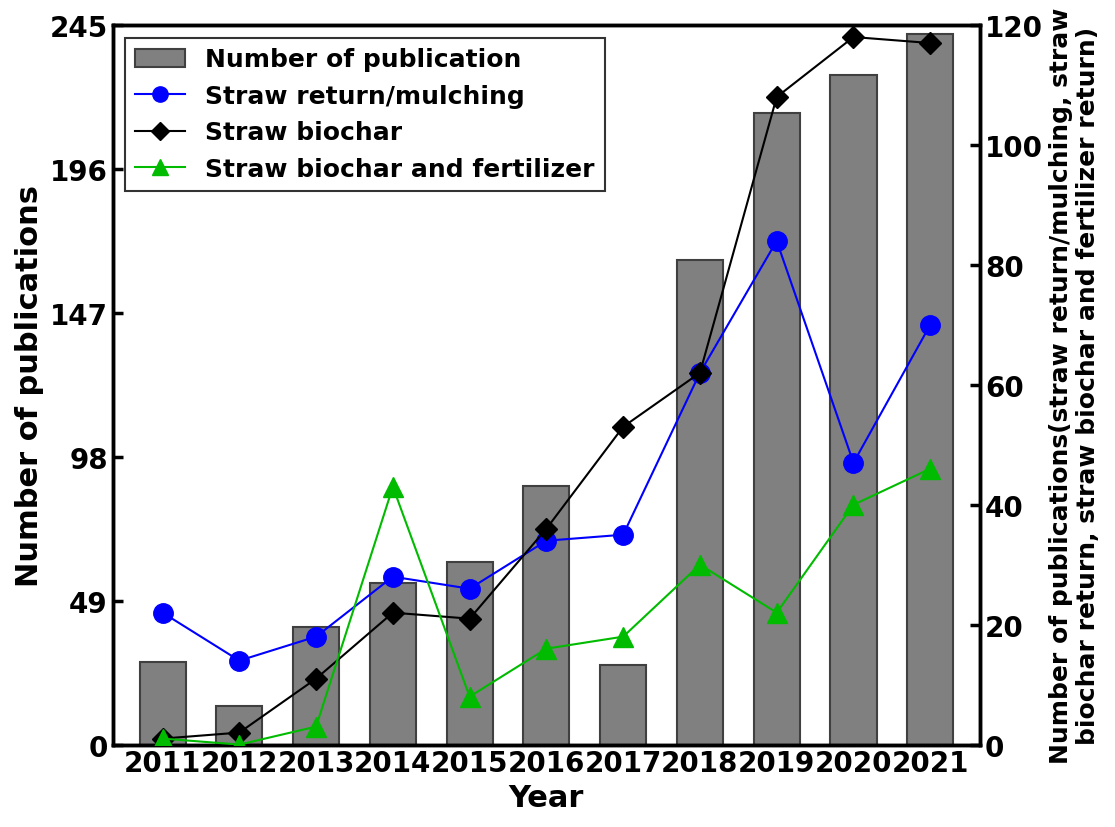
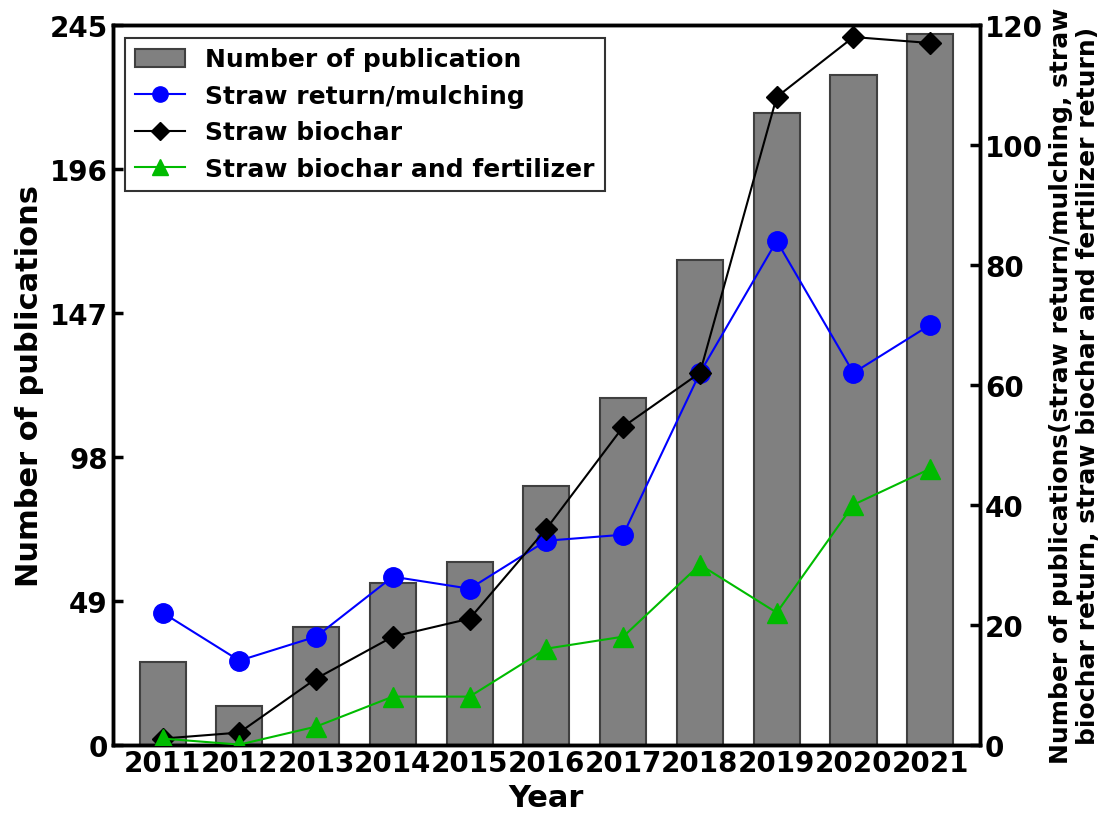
Straw biochar/2014: 22 -> 18
Straw biochar and fertilizer/2014: 43 -> 8
Number of publication/2017: 27 -> 118
Straw return/mulching/2020: 47 -> 62
